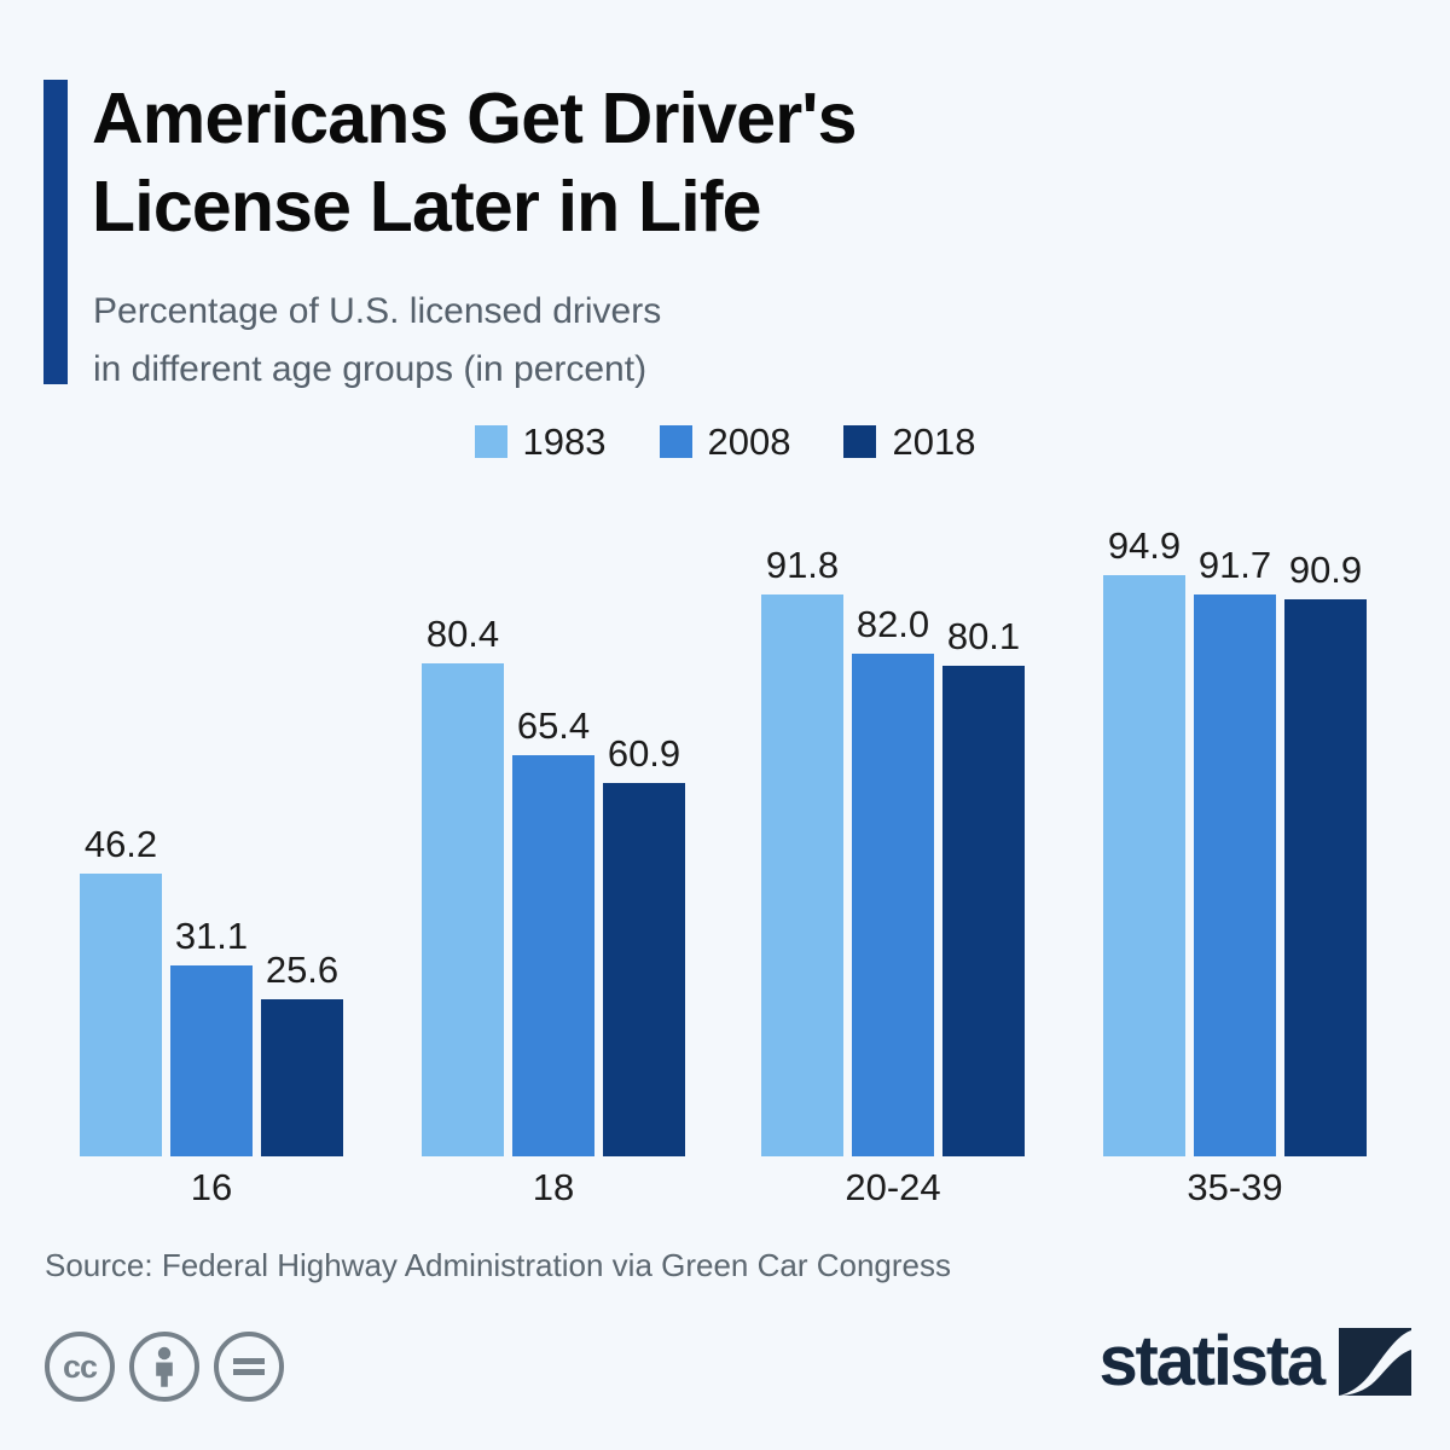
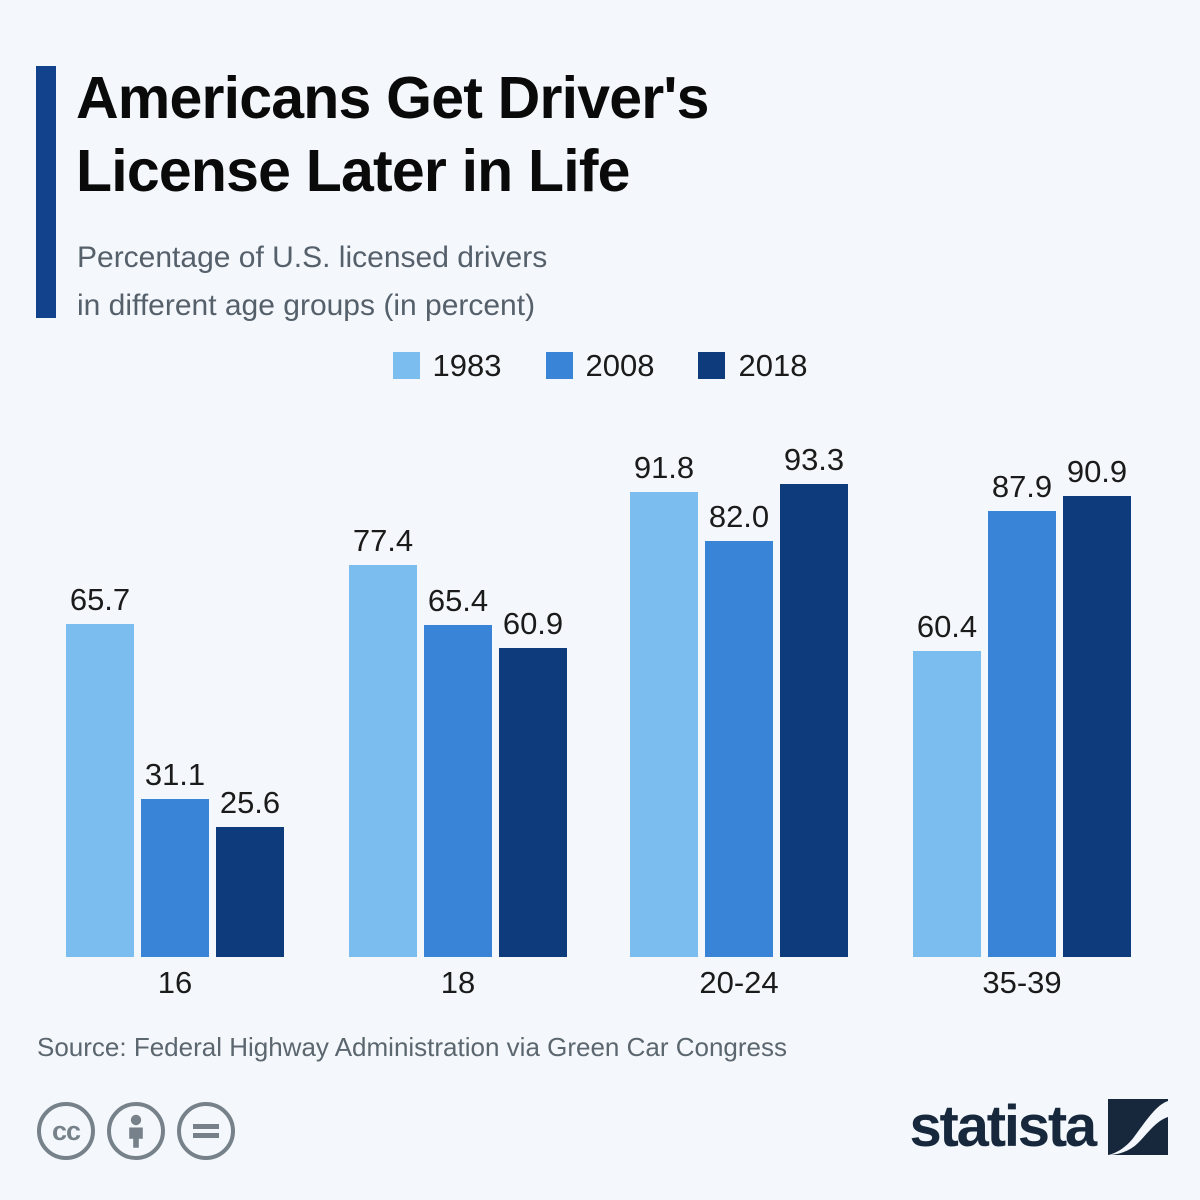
1983/16: 46.2 -> 65.7
1983/18: 80.4 -> 77.4
2018/20-24: 80.1 -> 93.3
1983/35-39: 94.9 -> 60.4
2008/35-39: 91.7 -> 87.9
